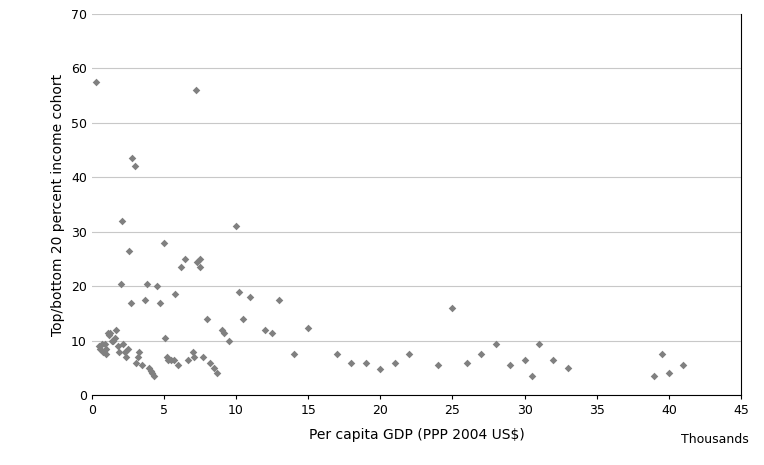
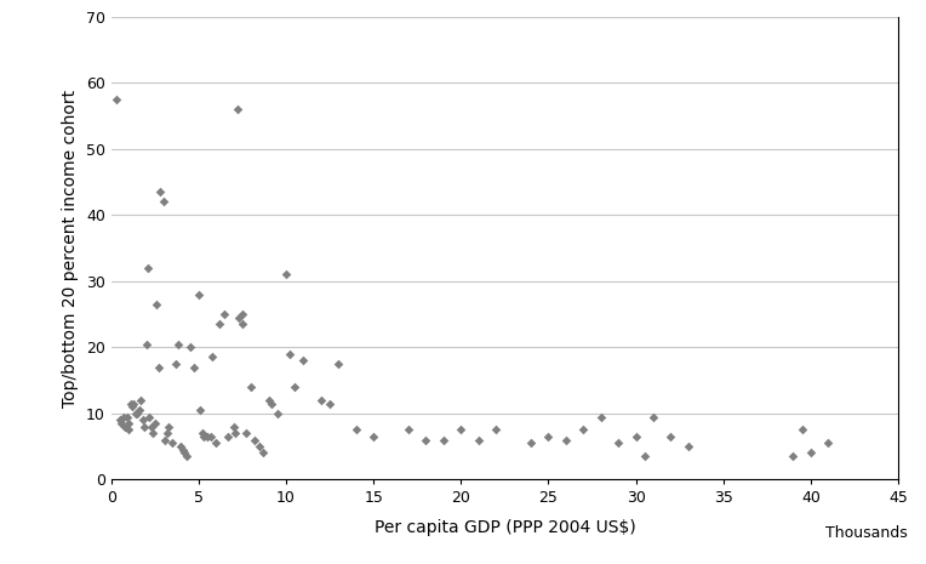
15: 12.4 -> 6.5
20: 4.8 -> 7.5
25: 16.0 -> 6.5
